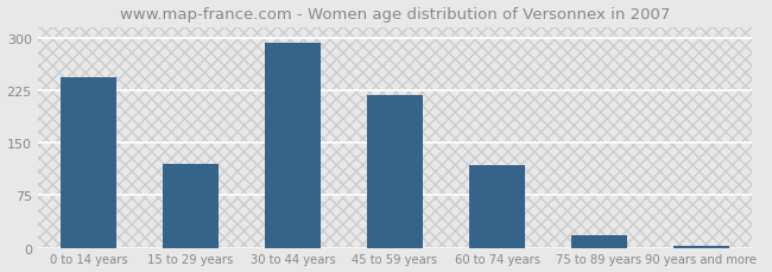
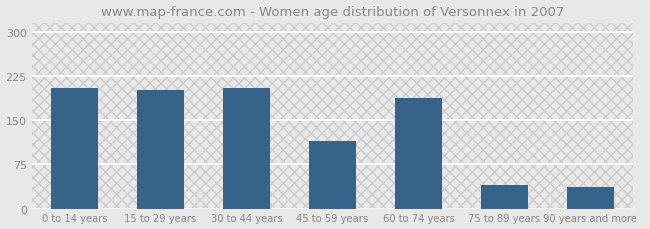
0 to 14 years: 243 -> 204
15 to 29 years: 120 -> 202
30 to 44 years: 293 -> 204
45 to 59 years: 218 -> 114
60 to 74 years: 118 -> 188
75 to 89 years: 18 -> 40
90 years and more: 3 -> 36
